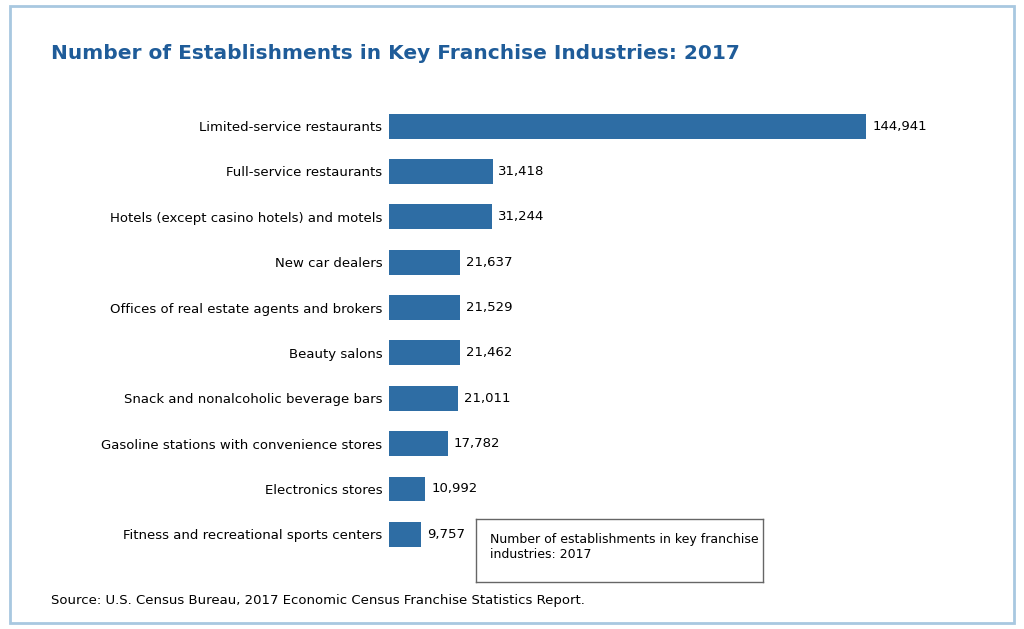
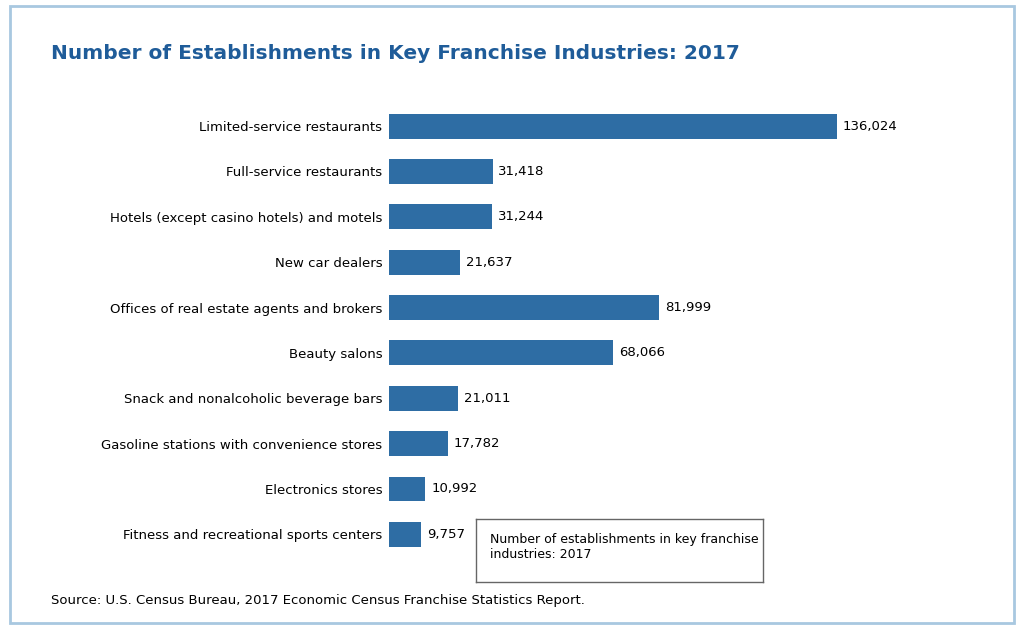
Limited-service restaurants: 144,941 -> 136,024
Offices of real estate agents and brokers: 21,529 -> 81,999
Beauty salons: 21,462 -> 68,066
